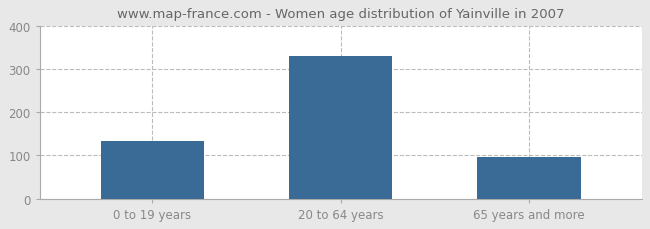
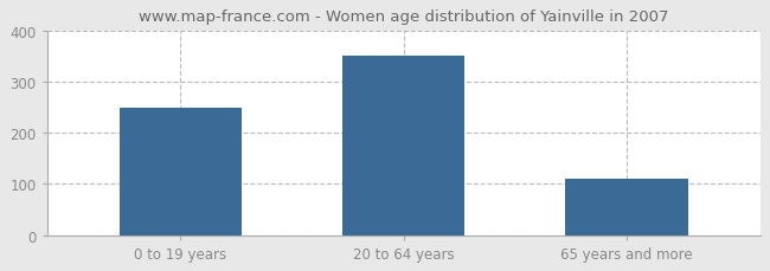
0 to 19 years: 133 -> 250
20 to 64 years: 330 -> 350
65 years and more: 97 -> 110
